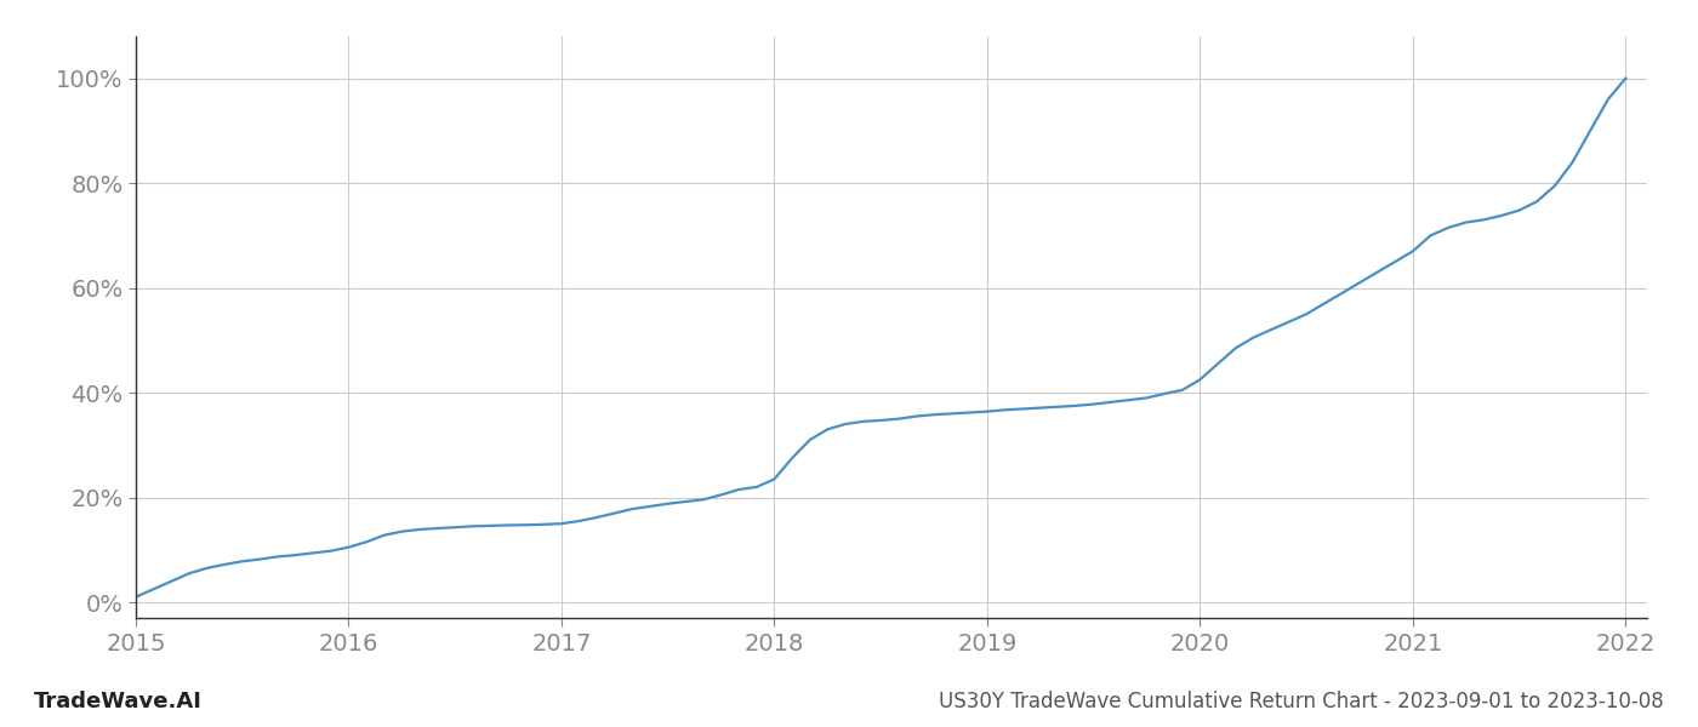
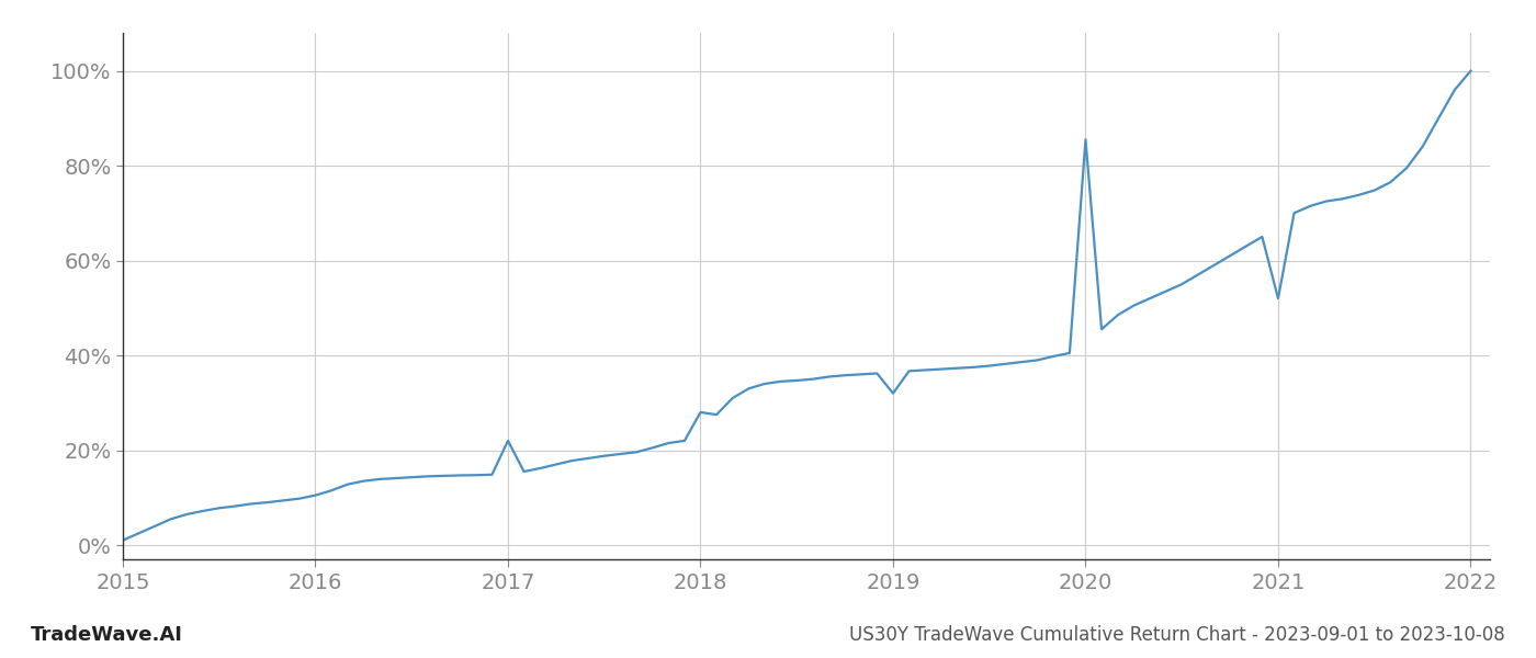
2017: 15.0% -> 22.0%
2018: 23.5% -> 28.0%
2019: 36.4% -> 32.0%
2020: 42.5% -> 85.5%
2021: 67.0% -> 52.0%
